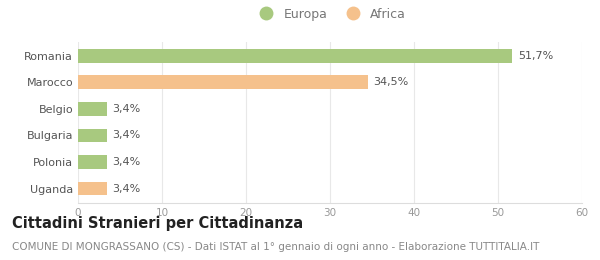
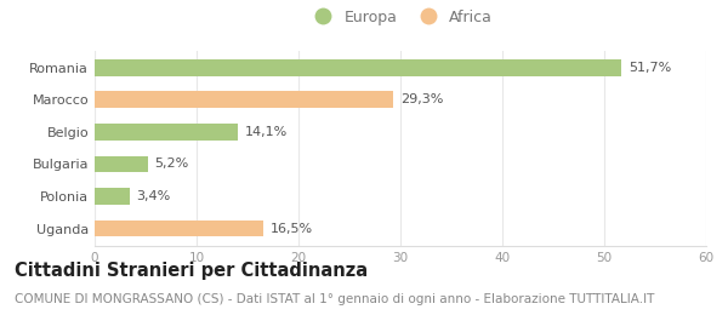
Marocco: 34,5% -> 29,3%
Belgio: 3,4% -> 14,1%
Bulgaria: 3,4% -> 5,2%
Uganda: 3,4% -> 16,5%
